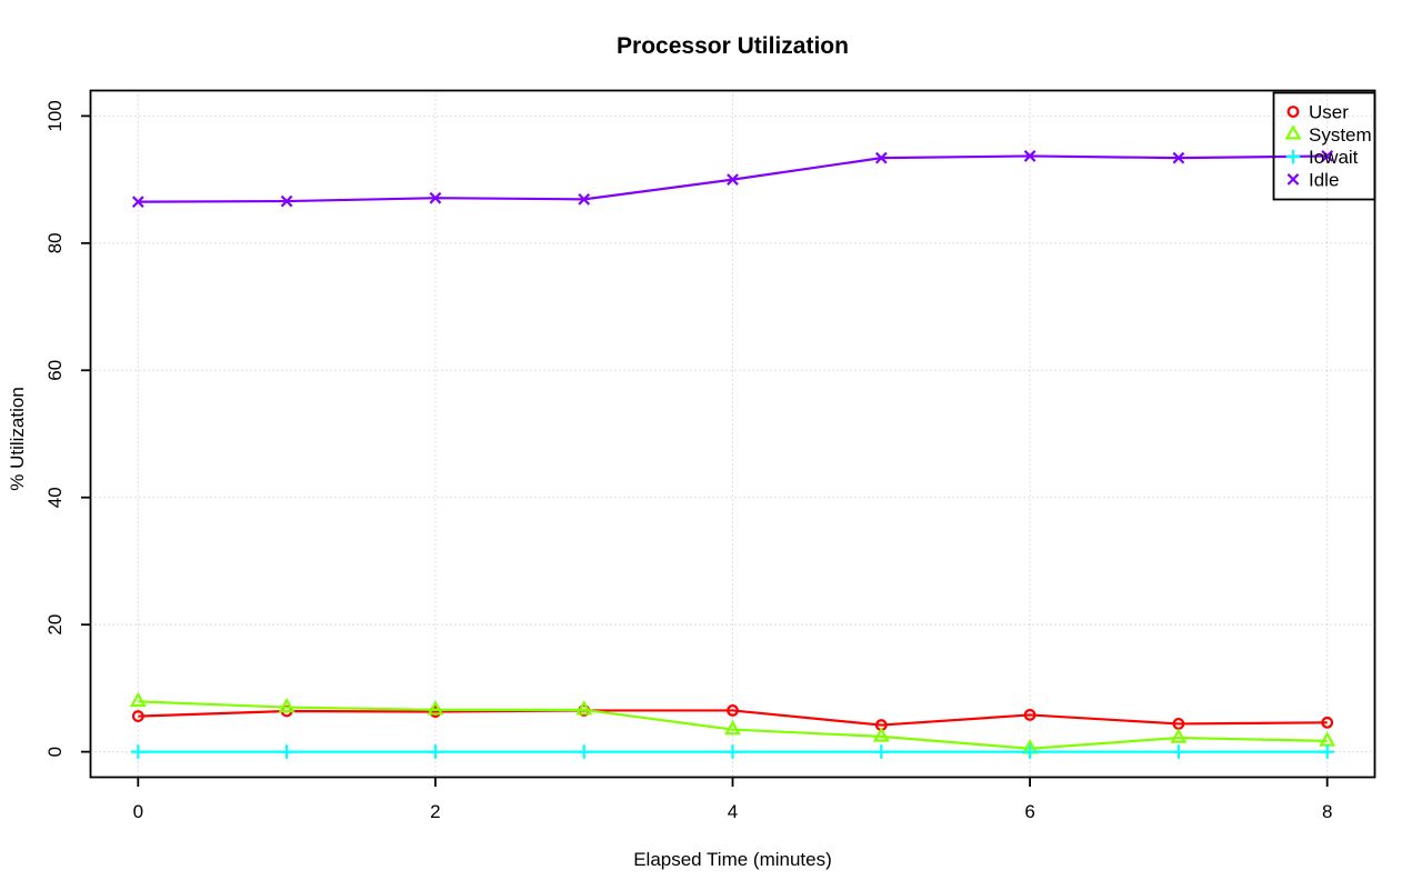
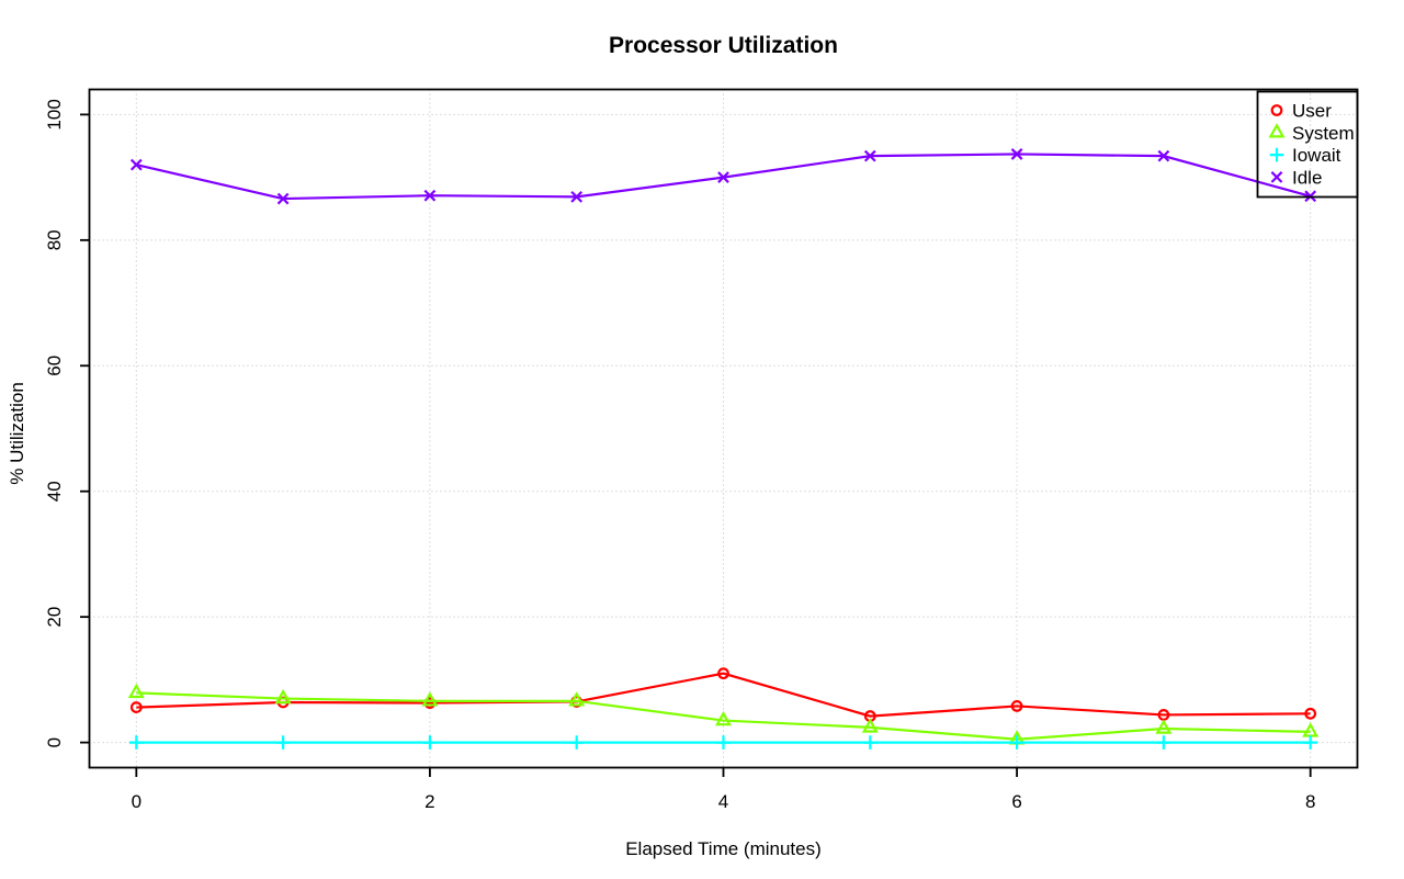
Idle/0: 86 -> 92
User/4: 6 -> 11
Idle/8: 94 -> 87
